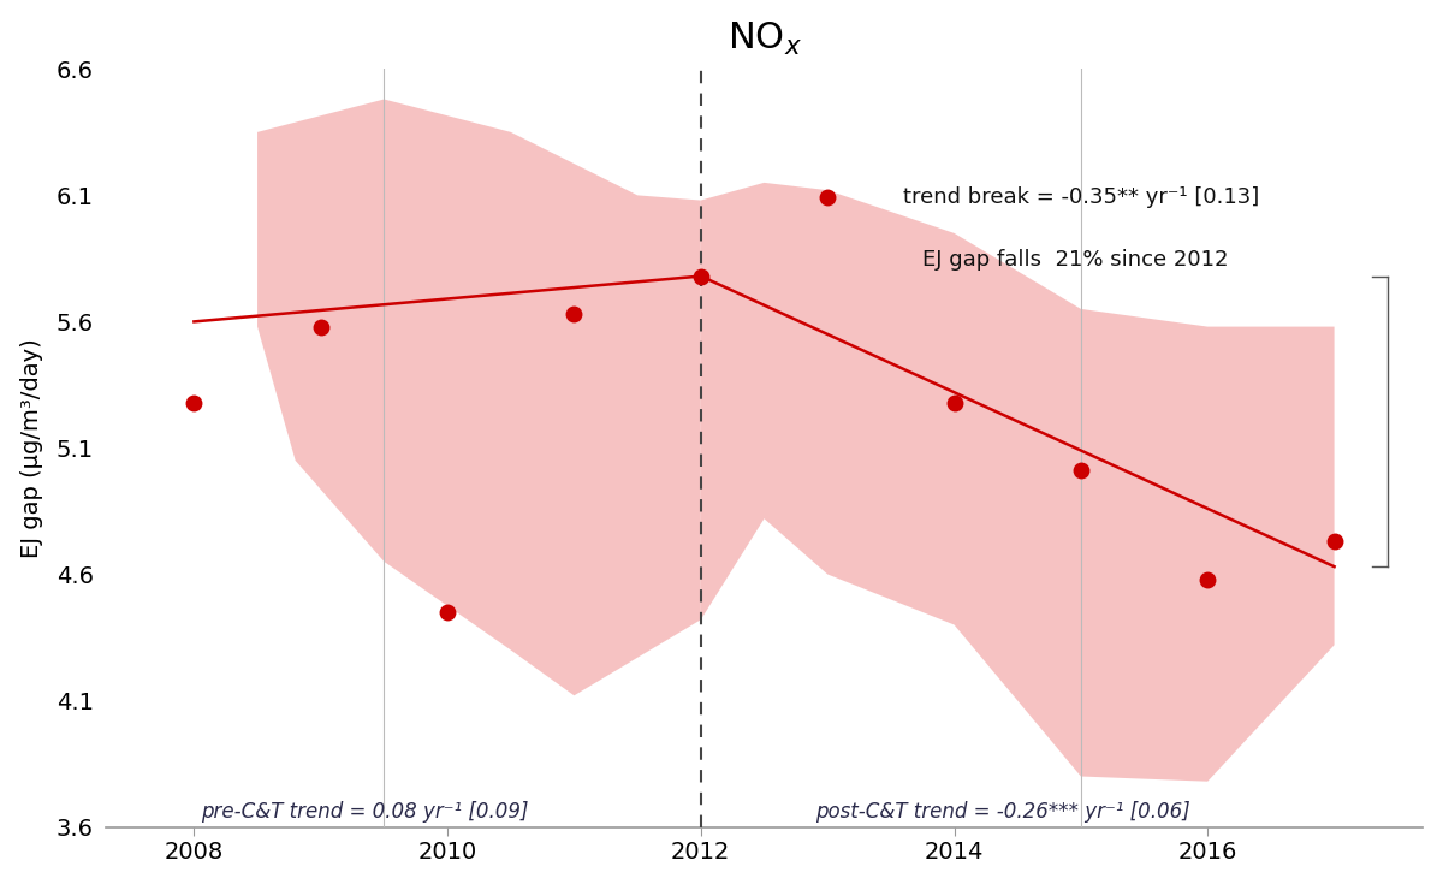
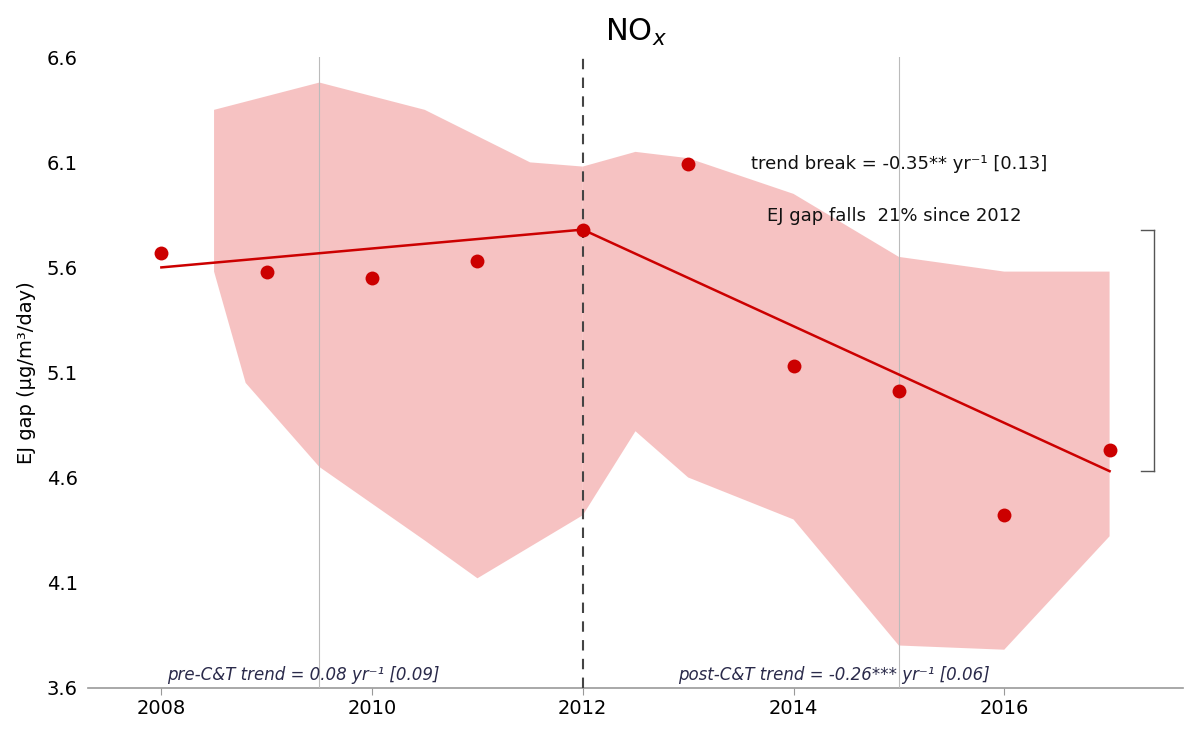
2008: 5.28 -> 5.67
2010: 4.45 -> 5.55
2014: 5.28 -> 5.13
2016: 4.58 -> 4.42
